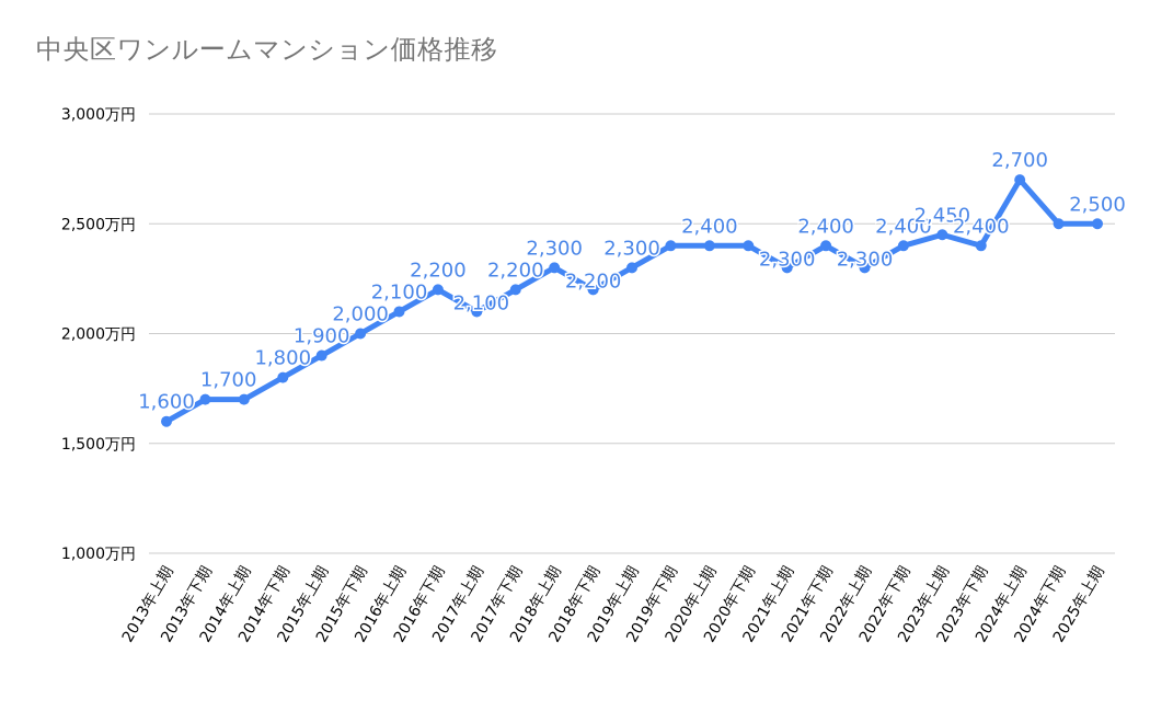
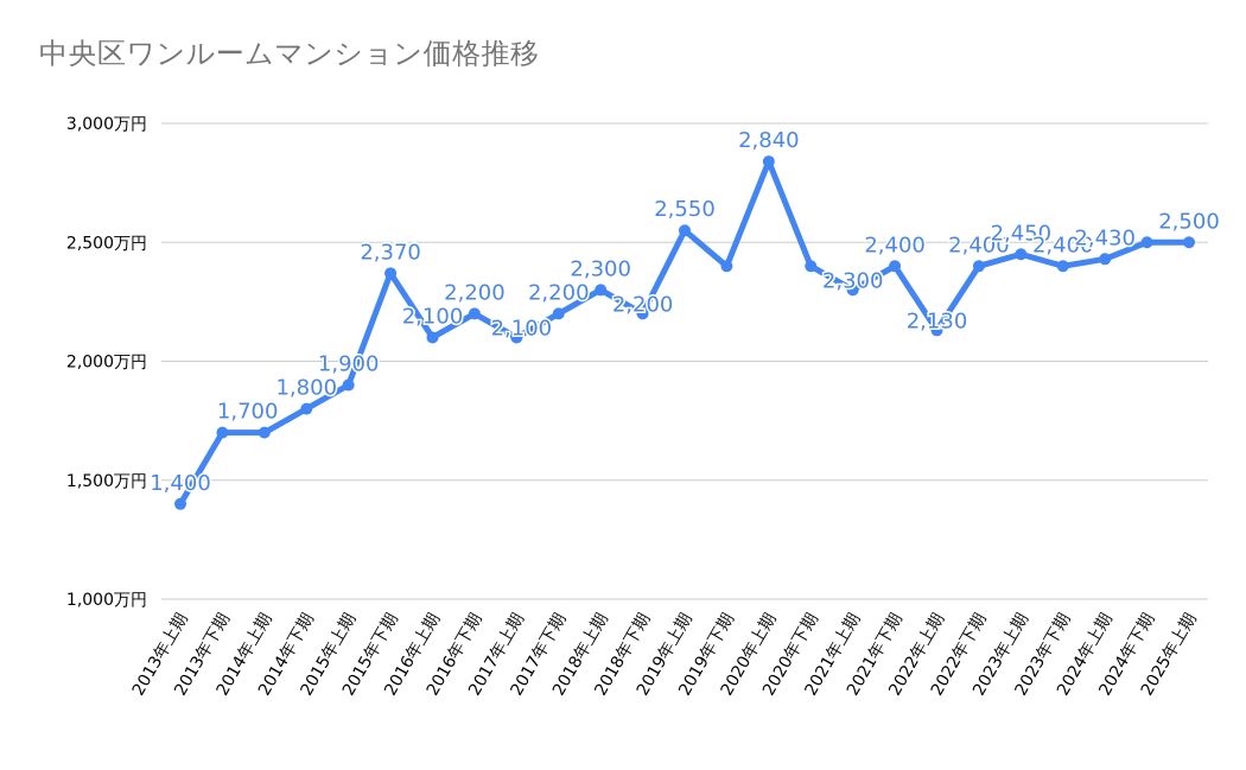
2013年上期: 1,600 -> 1,400
2015年下期: 2,000 -> 2,370
2019年上期: 2,300 -> 2,550
2020年上期: 2,400 -> 2,840
2022年上期: 2,300 -> 2,130
2024年上期: 2,700 -> 2,430
